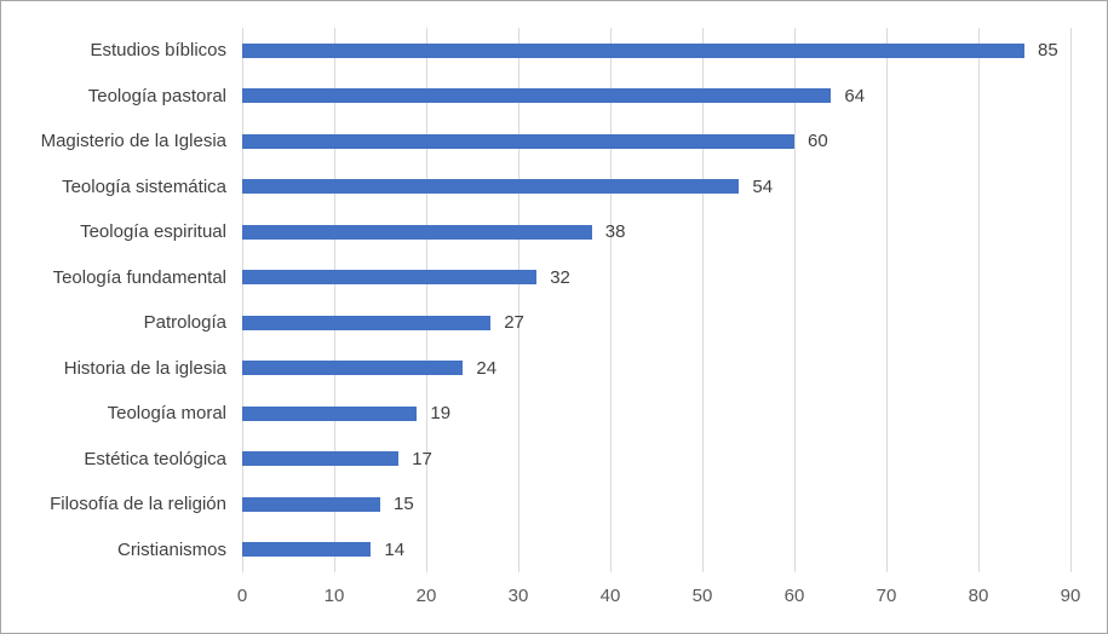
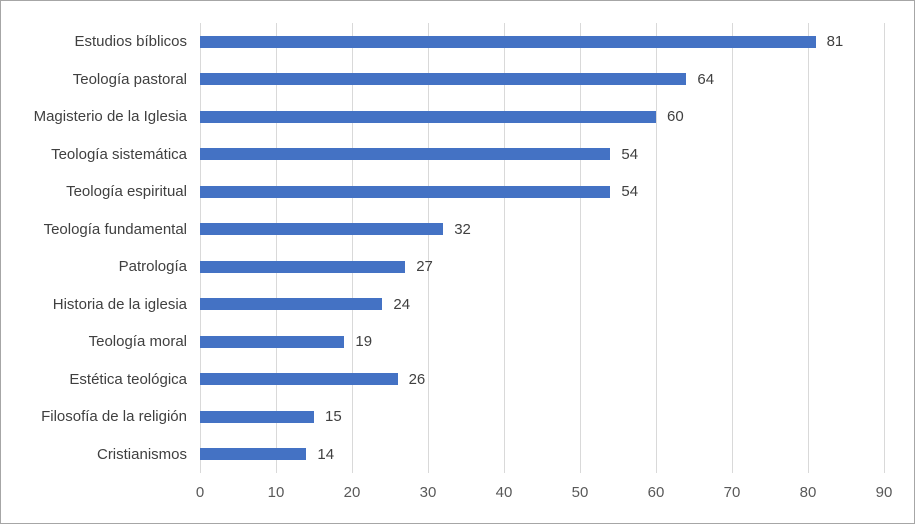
Estudios bíblicos: 85 -> 81
Teología espiritual: 38 -> 54
Estética teológica: 17 -> 26
